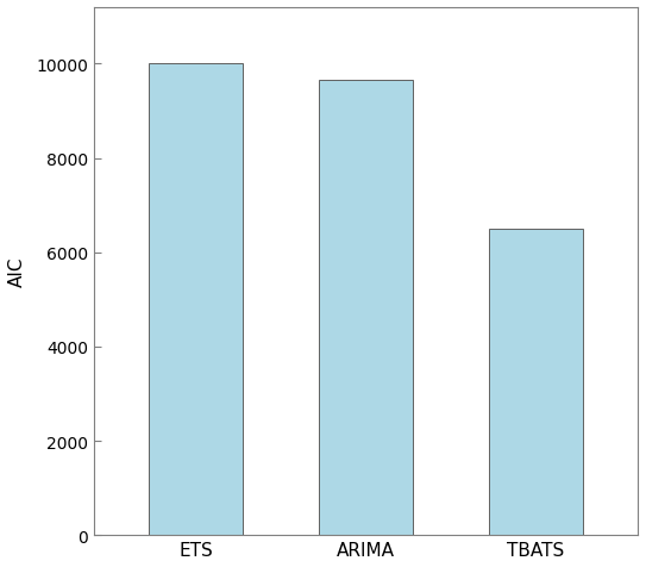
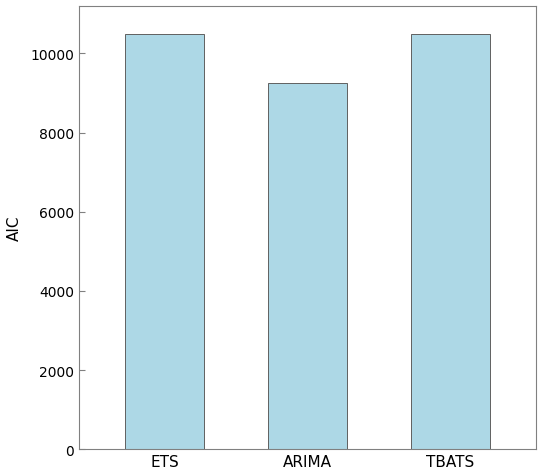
ETS: 10000 -> 10500
ARIMA: 9650 -> 9250
TBATS: 6500 -> 10500
